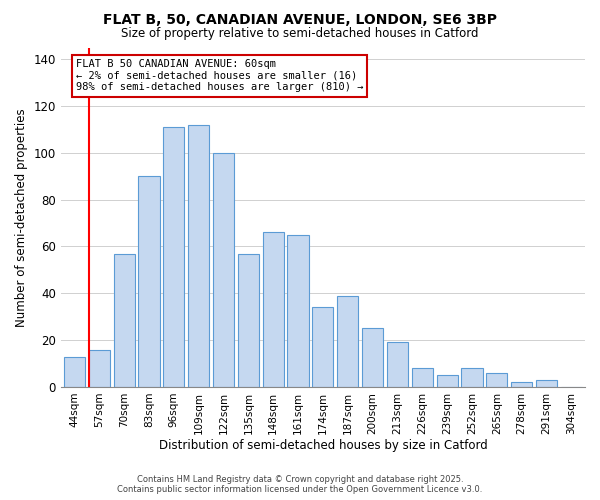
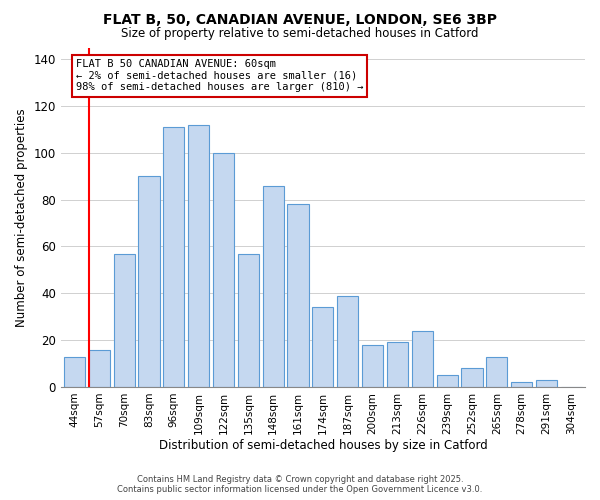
148sqm: 66 -> 86
161sqm: 65 -> 78
200sqm: 25 -> 18
226sqm: 8 -> 24
265sqm: 6 -> 13
